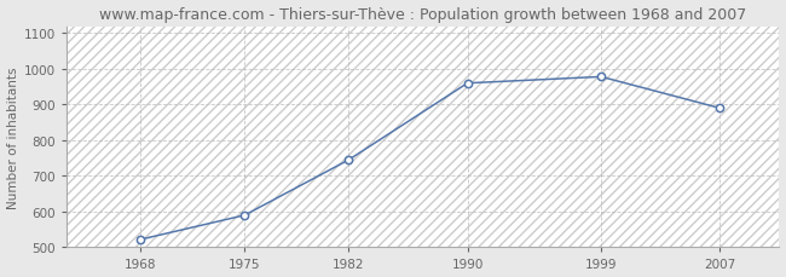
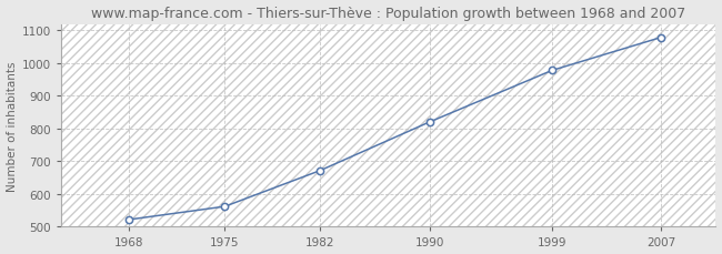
1975: 590 -> 562
1982: 745 -> 672
1990: 960 -> 820
2007: 890 -> 1079
